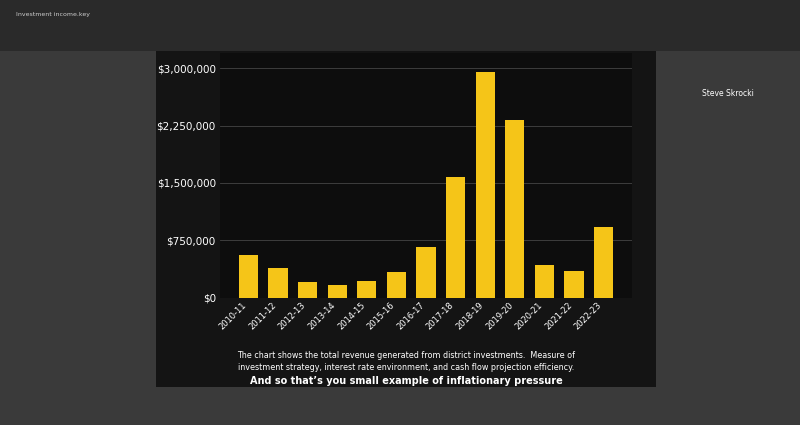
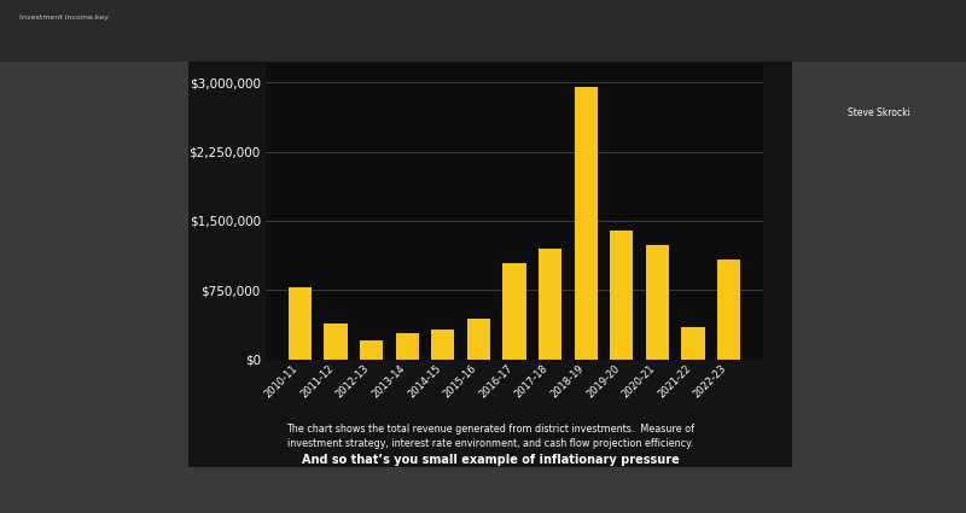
2010-11: $560,000 -> $780,000
2013-14: $160,000 -> $280,000
2014-15: $210,000 -> $320,000
2015-16: $340,000 -> $440,000
2016-17: $660,000 -> $1,040,000
2017-18: $1,580,000 -> $1,200,000
2019-20: $2,320,000 -> $1,400,000
2020-21: $430,000 -> $1,240,000
2022-23: $920,000 -> $1,080,000
